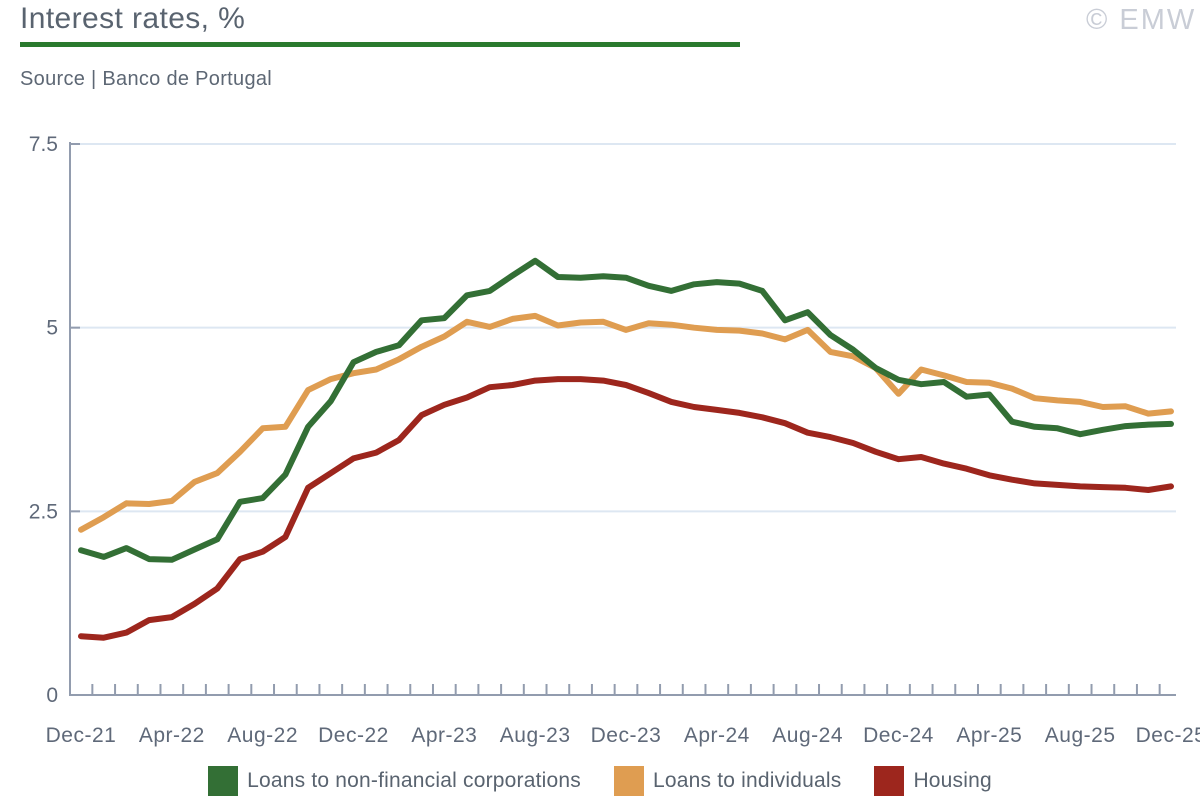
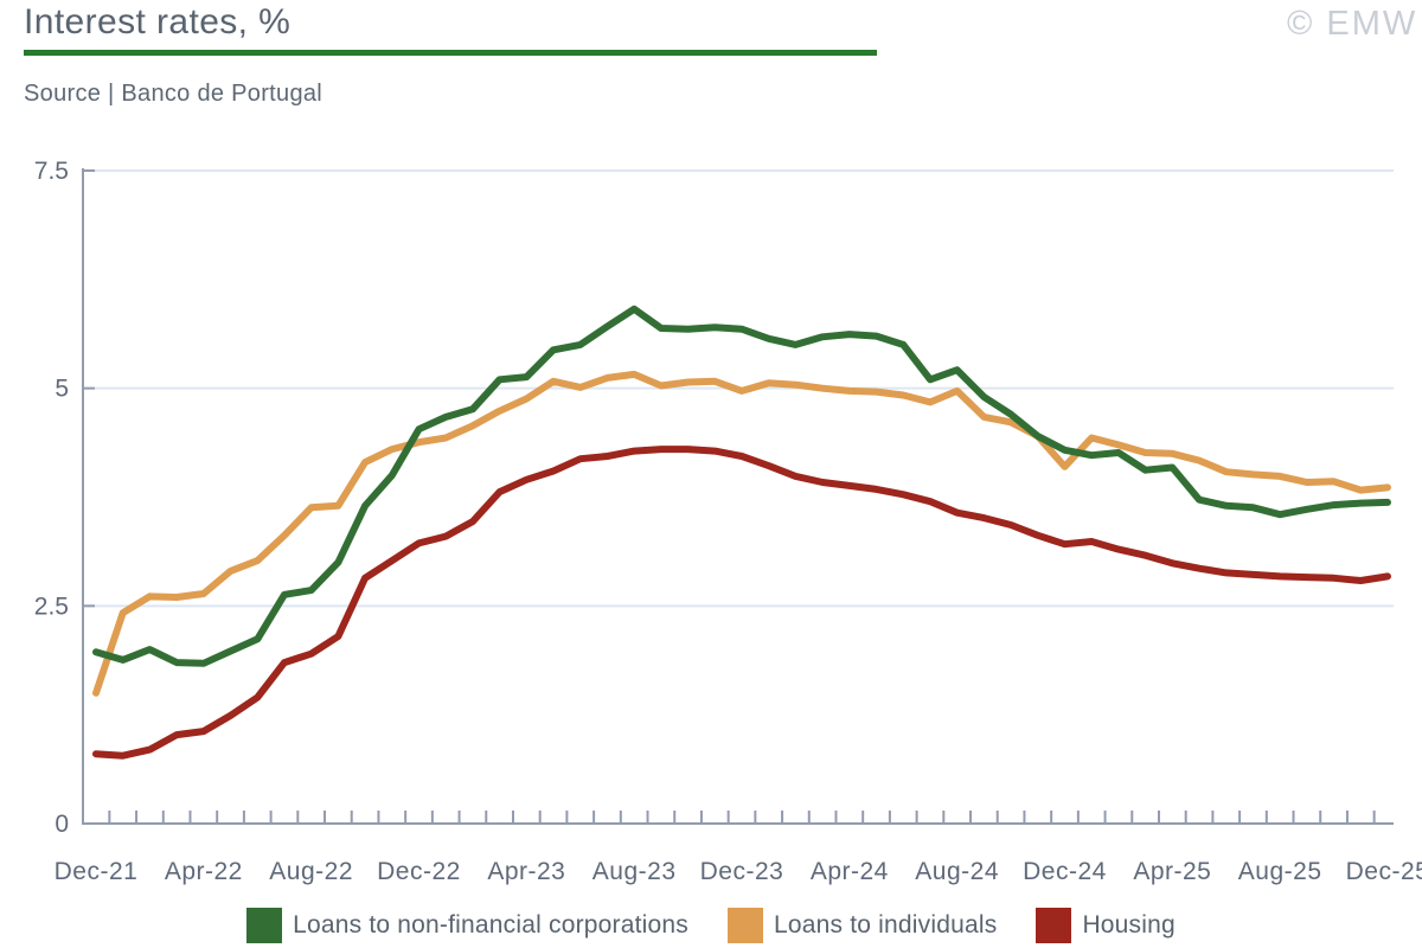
Loans to individuals/Dec-21: 2.2 -> 1.5
